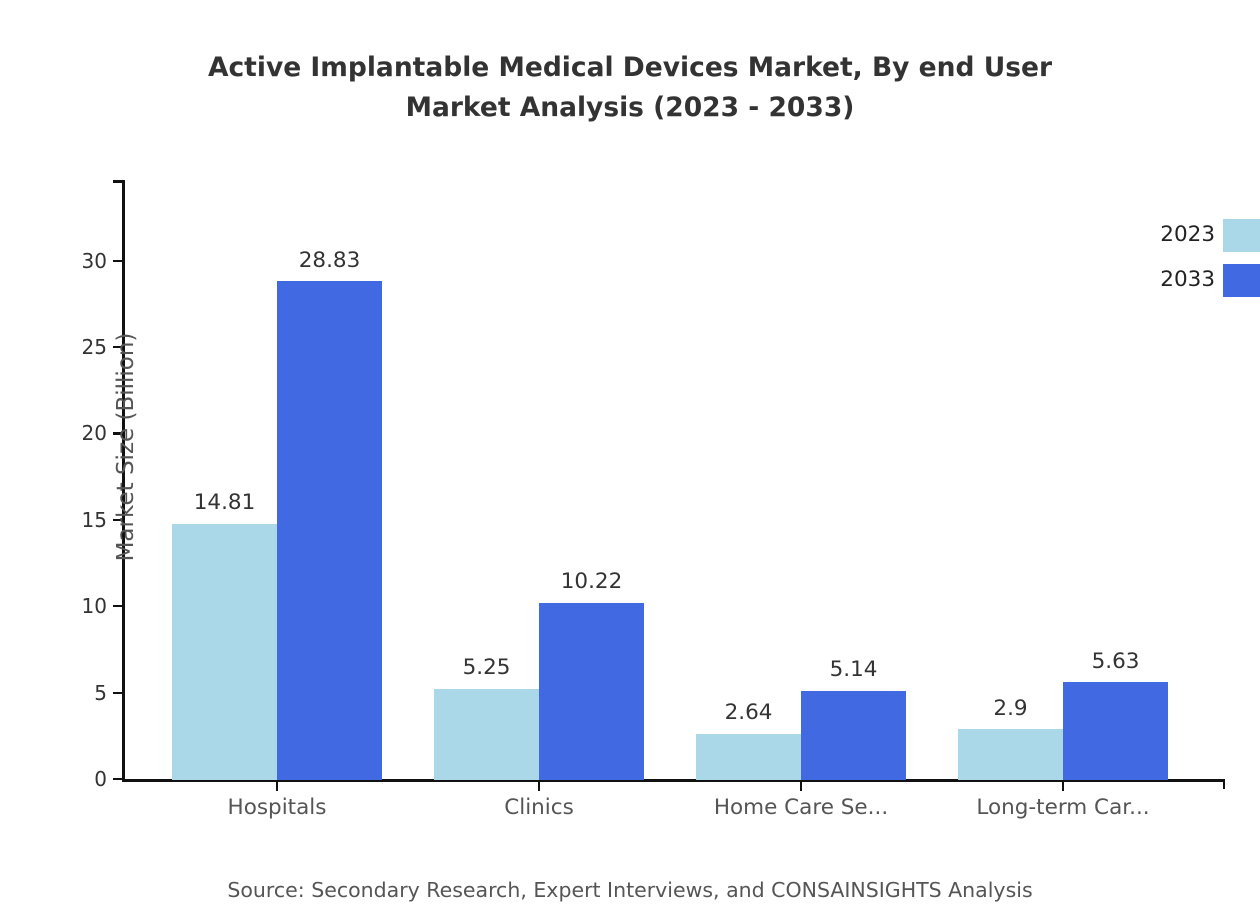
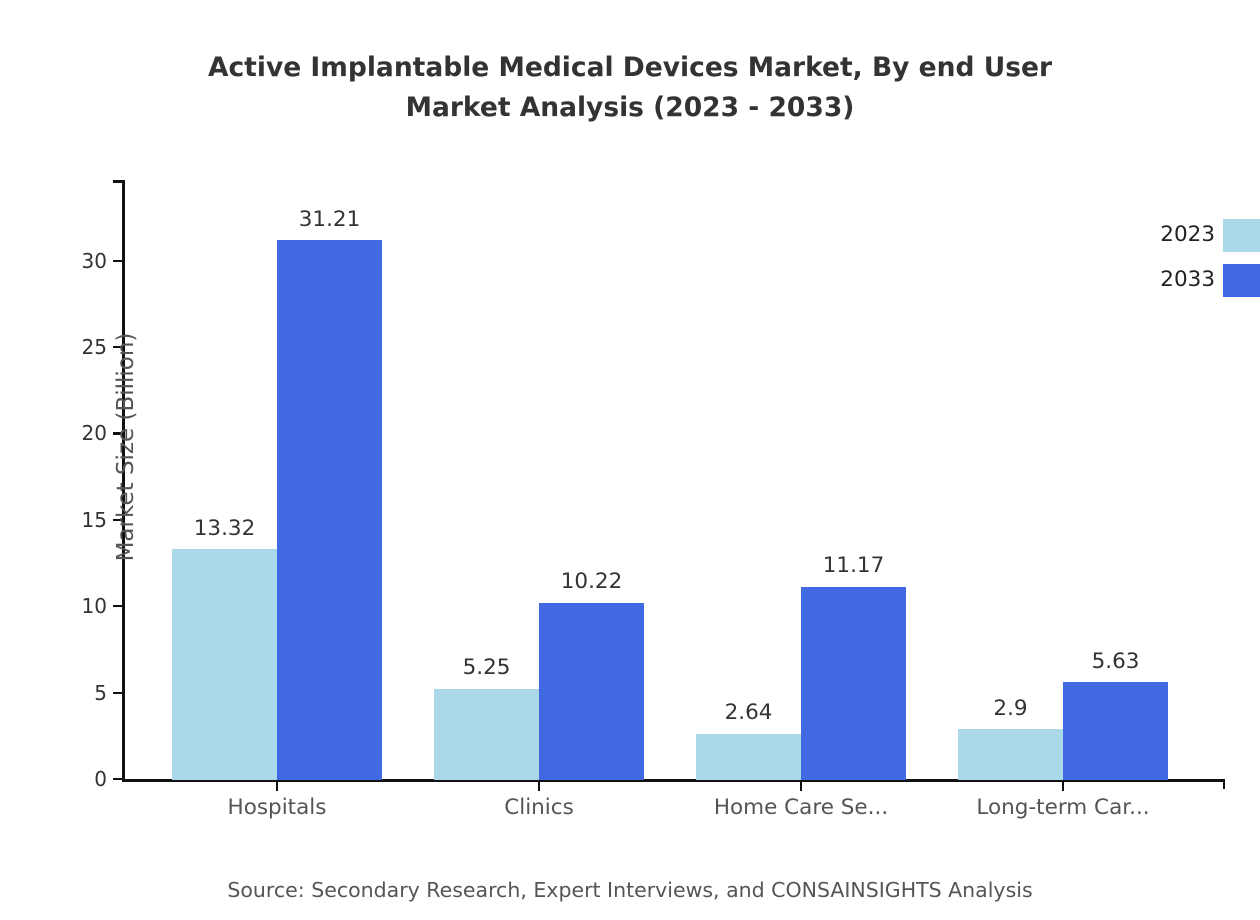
2023/Hospitals: 14.81 -> 13.32
2033/Hospitals: 28.83 -> 31.21
2033/Home Care Se...: 5.14 -> 11.17
